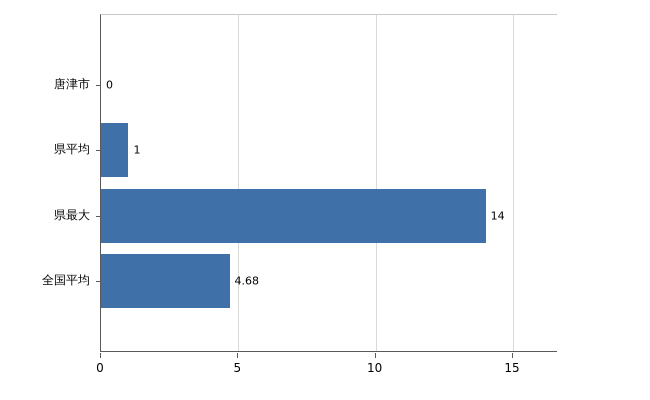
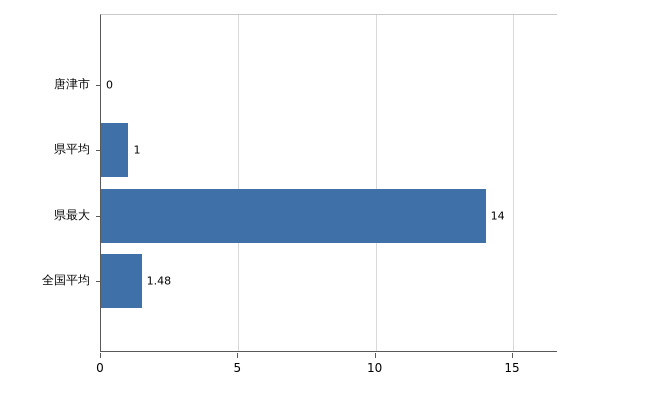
全国平均: 4.68 -> 1.48
